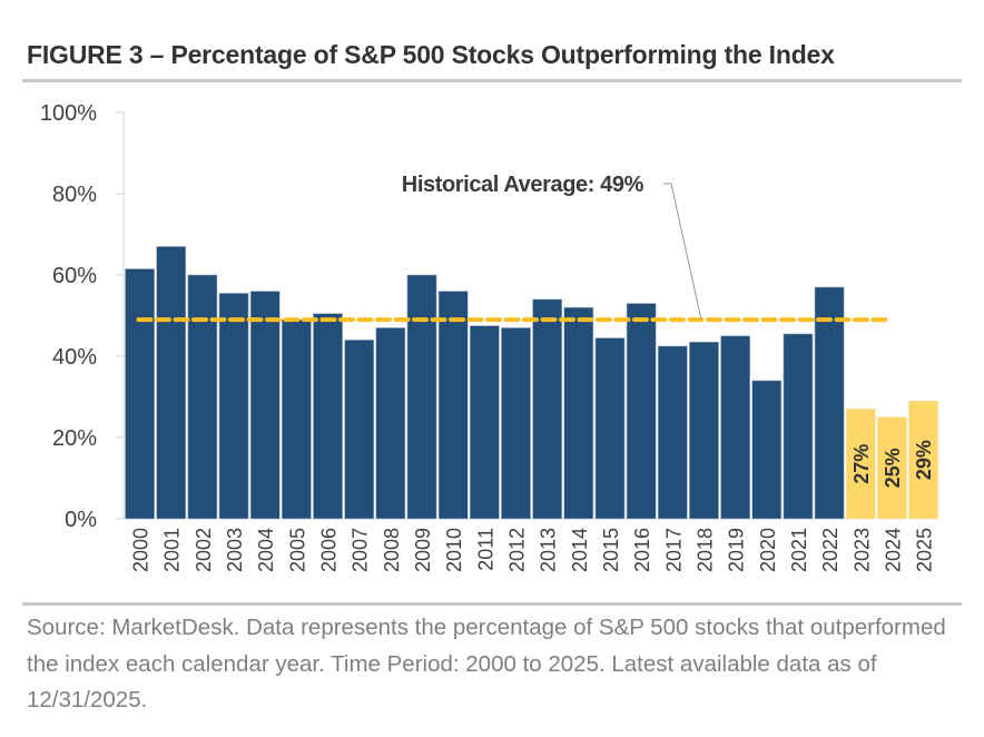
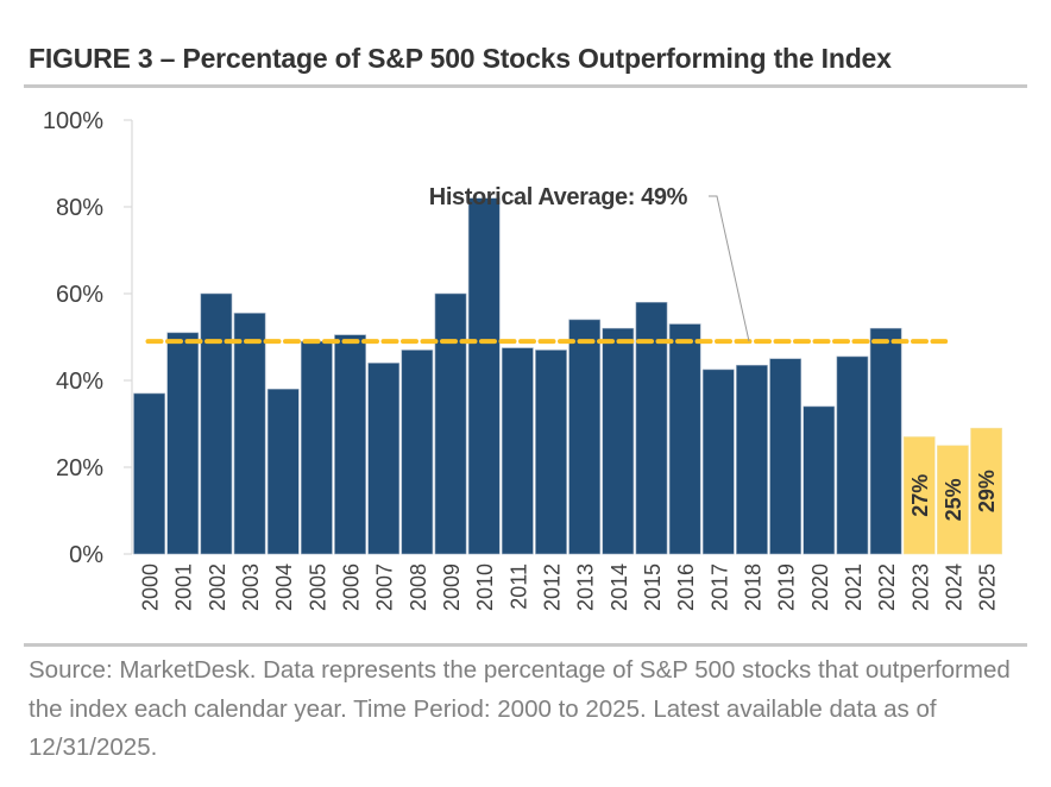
2000: 62% -> 37%
2001: 67% -> 51%
2004: 56% -> 38%
2010: 56% -> 82%
2015: 44% -> 58%
2022: 57% -> 52%
